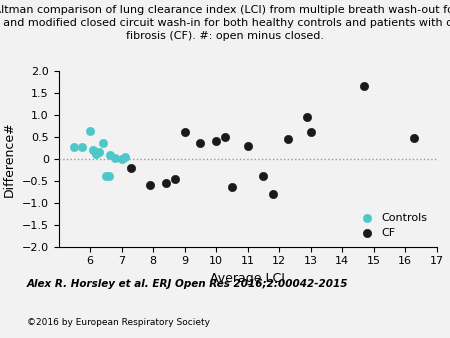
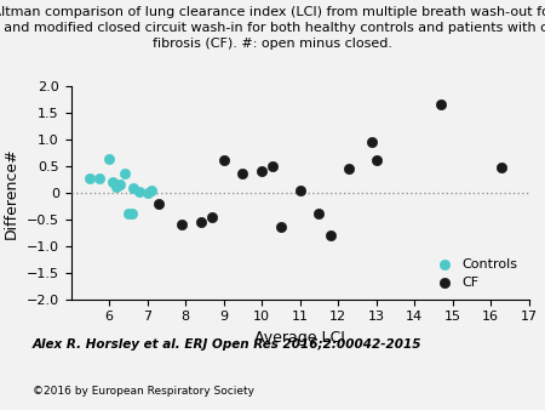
CF/11: 0.30 -> 0.05
